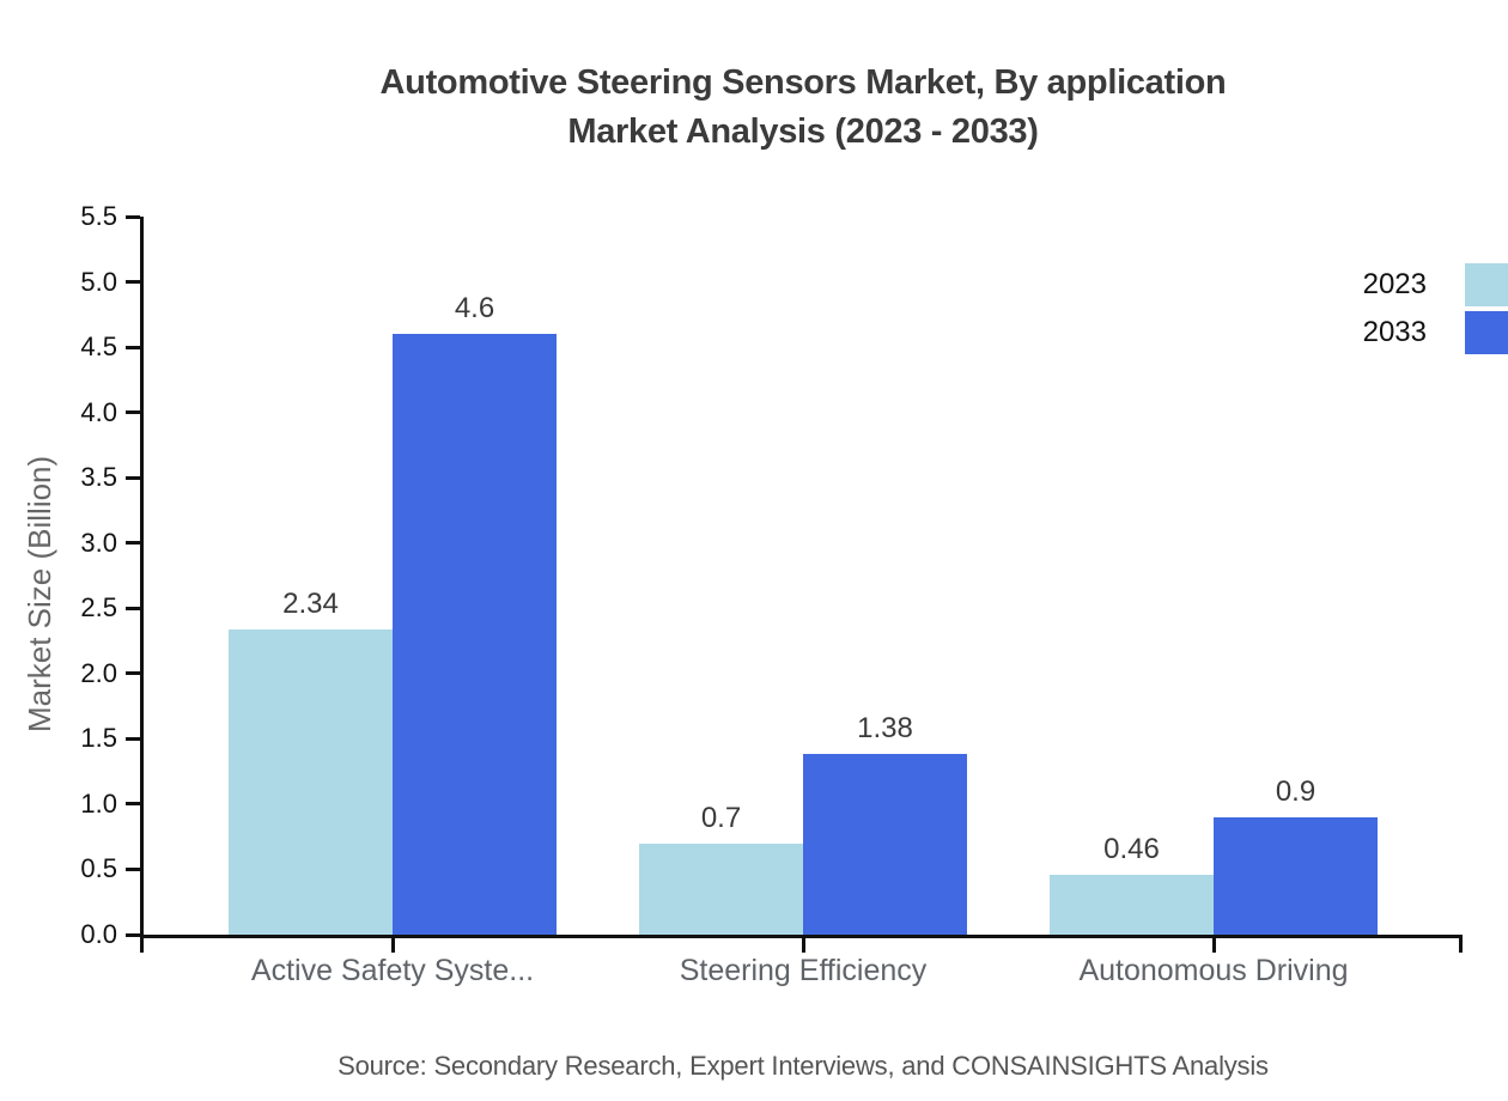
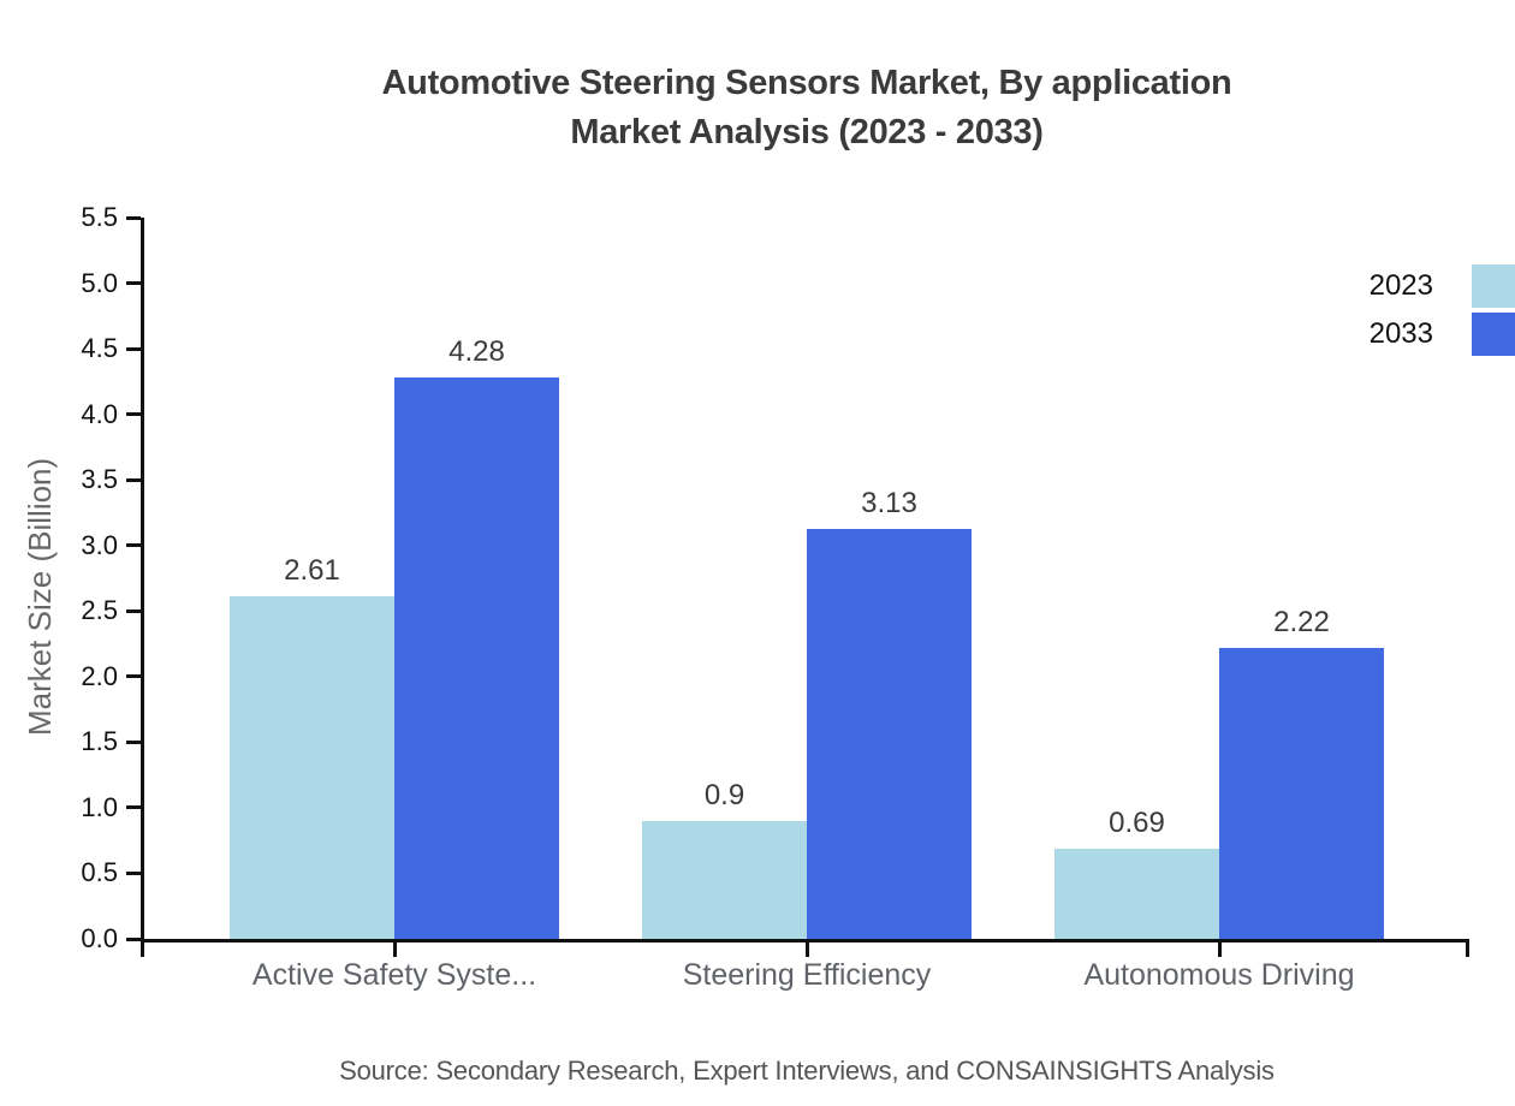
2023/Active Safety Syste...: 2.34 -> 2.61
2033/Active Safety Syste...: 4.6 -> 4.28
2023/Steering Efficiency: 0.7 -> 0.9
2033/Steering Efficiency: 1.38 -> 3.13
2023/Autonomous Driving: 0.46 -> 0.69
2033/Autonomous Driving: 0.9 -> 2.22
